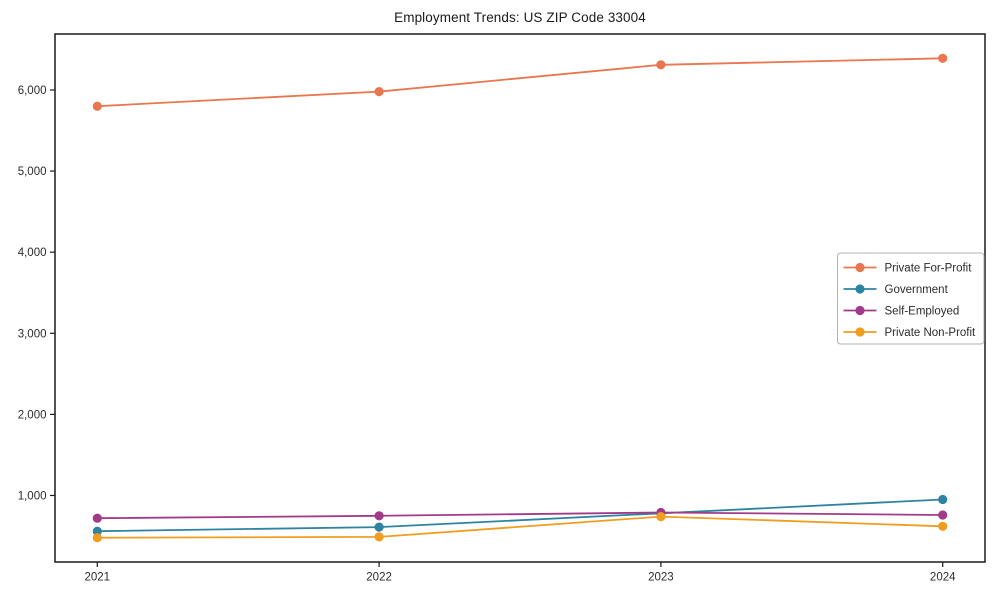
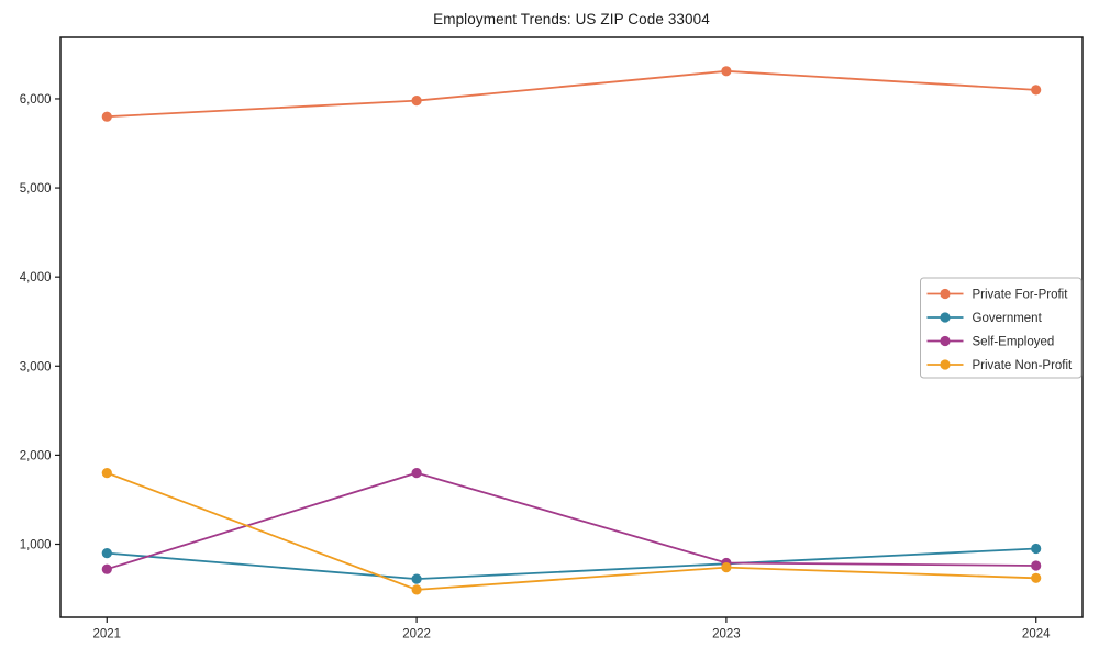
Government/2021: 600 -> 900
Private Non-Profit/2021: 500 -> 1800
Self-Employed/2022: 800 -> 1800
Private For-Profit/2024: 6400 -> 6100
